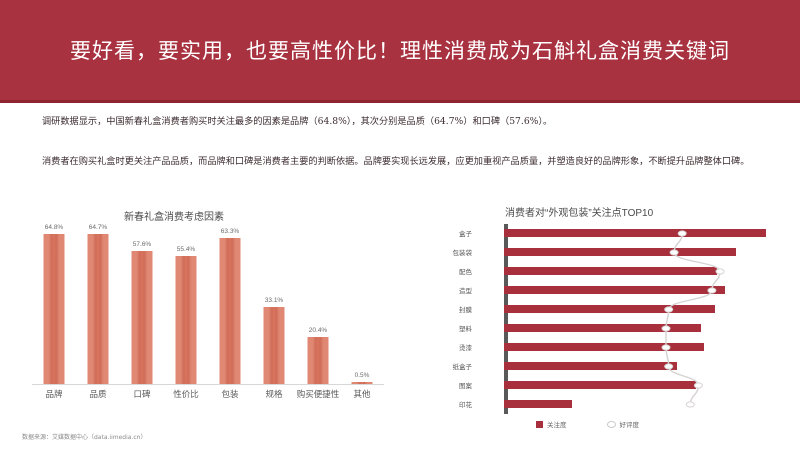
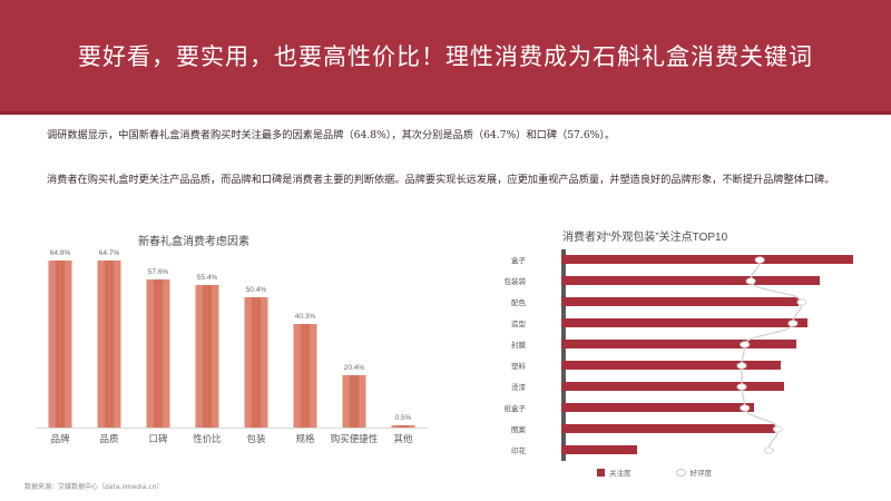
新春礼盒消费考虑因素/包装: 63.3% -> 50.4%
新春礼盒消费考虑因素/规格: 33.1% -> 40.3%
